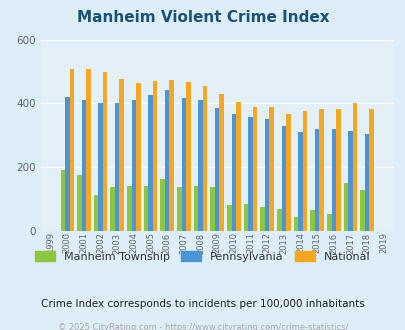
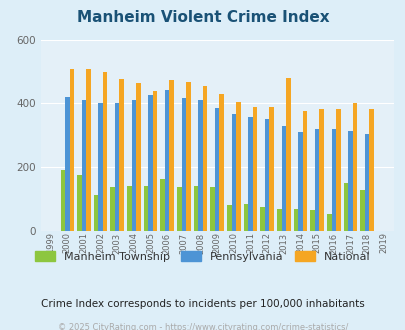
National/2005: 470 -> 440
National/2013: 368 -> 480
Manheim Township/2014: 45 -> 70
